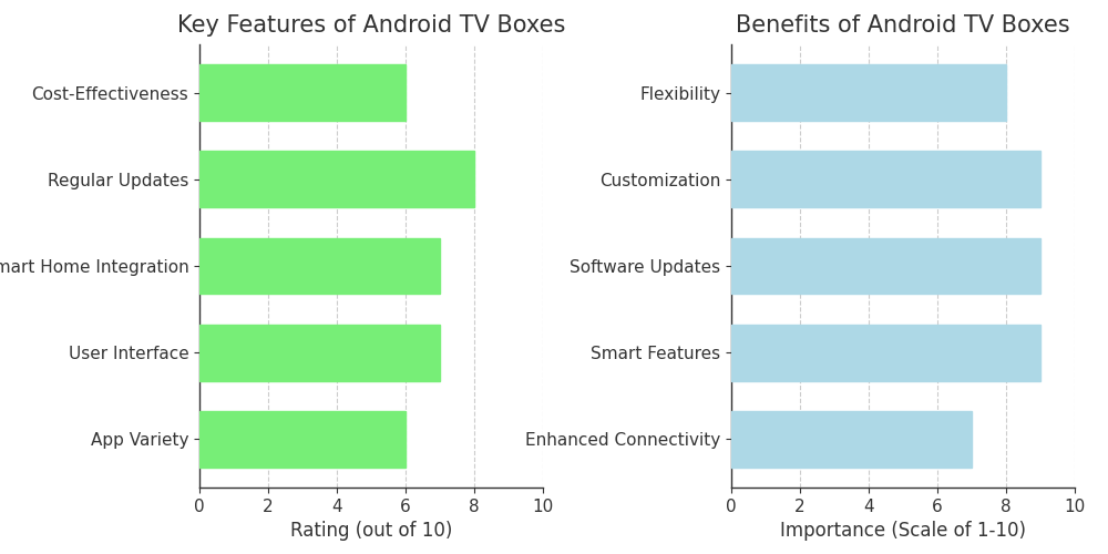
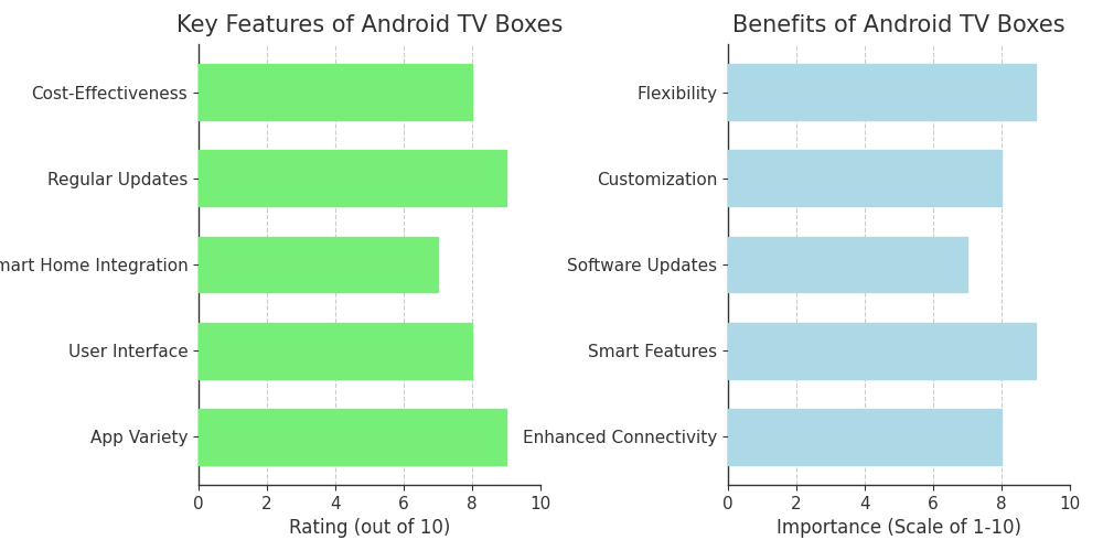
Key Features of Android TV Boxes/Cost-Effectiveness: 6 -> 8
Key Features of Android TV Boxes/Regular Updates: 8 -> 9
Key Features of Android TV Boxes/User Interface: 7 -> 8
Key Features of Android TV Boxes/App Variety: 6 -> 9
Benefits of Android TV Boxes/Flexibility: 8 -> 9
Benefits of Android TV Boxes/Customization: 9 -> 8
Benefits of Android TV Boxes/Software Updates: 9 -> 7
Benefits of Android TV Boxes/Enhanced Connectivity: 7 -> 8
